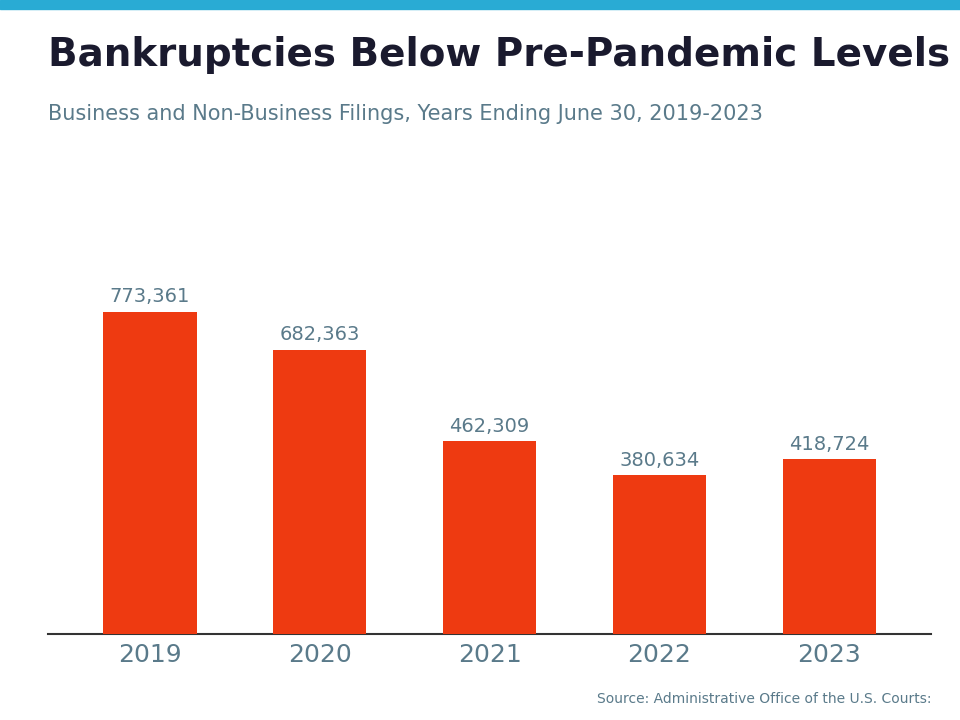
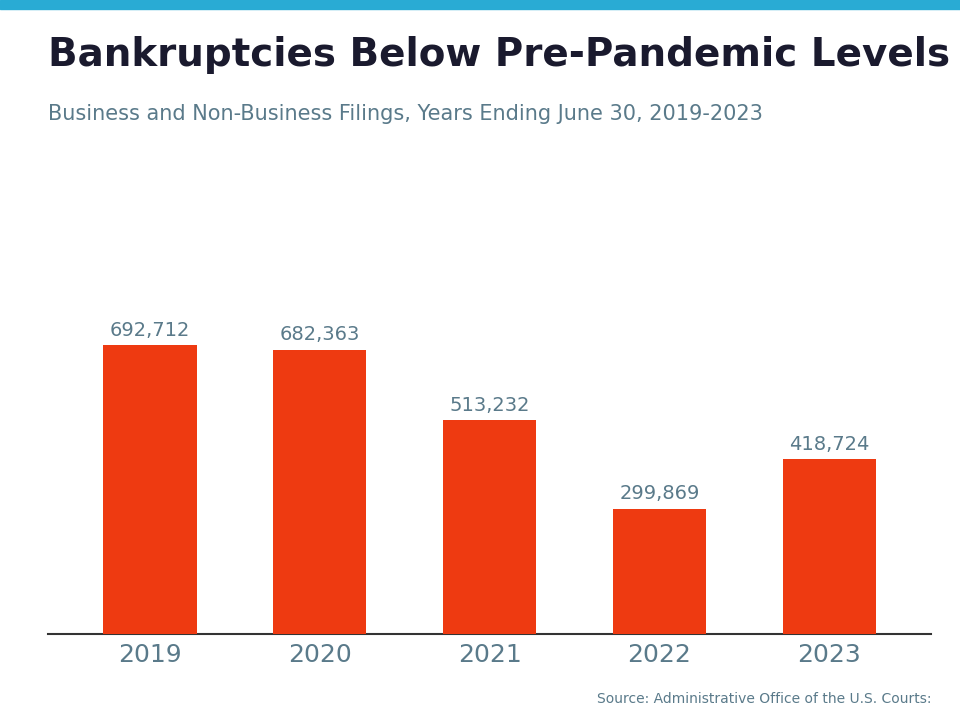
2019: 773,361 -> 692,712
2021: 462,309 -> 513,232
2022: 380,634 -> 299,869
